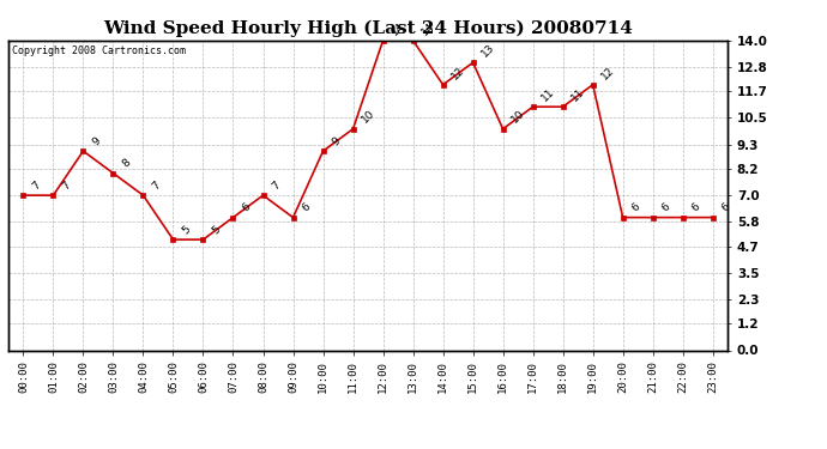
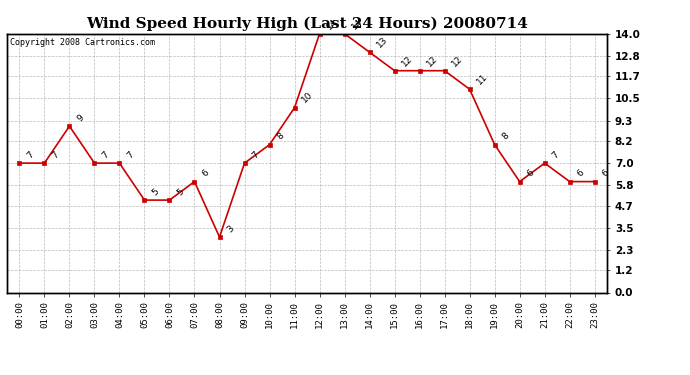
03:00: 8 -> 7
08:00: 7 -> 3
09:00: 6 -> 7
10:00: 9 -> 8
14:00: 12 -> 13
15:00: 13 -> 12
16:00: 10 -> 12
17:00: 11 -> 12
19:00: 12 -> 8
21:00: 6 -> 7
